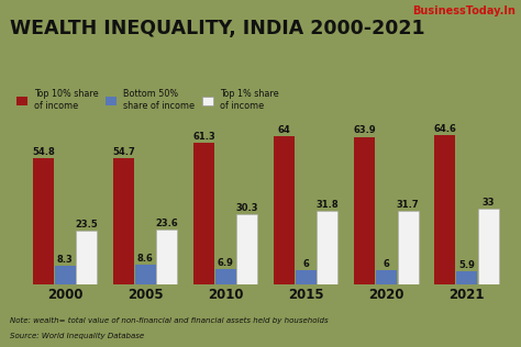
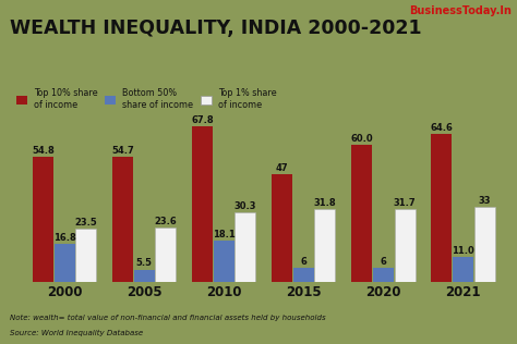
Bottom 50% share of income/2000: 8.3 -> 16.8
Bottom 50% share of income/2005: 8.6 -> 5.5
Top 10% share of income/2010: 61.3 -> 67.8
Bottom 50% share of income/2010: 6.9 -> 18.1
Top 10% share of income/2015: 64 -> 47
Top 10% share of income/2020: 63.9 -> 60.0
Bottom 50% share of income/2021: 5.9 -> 11.0
